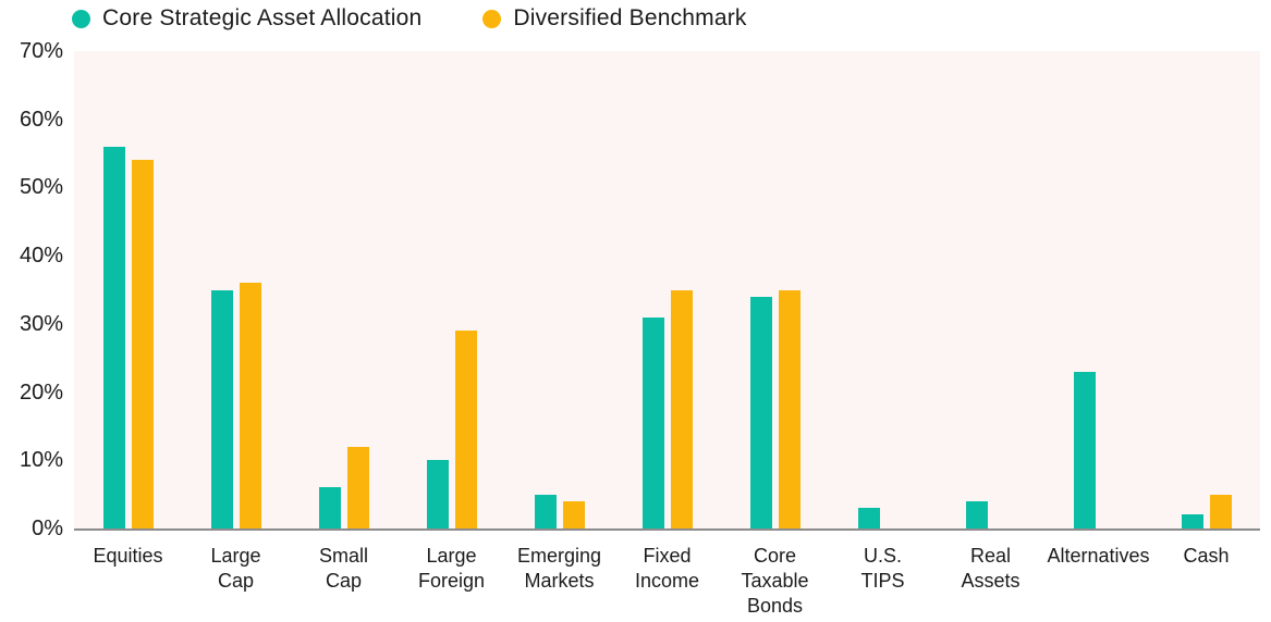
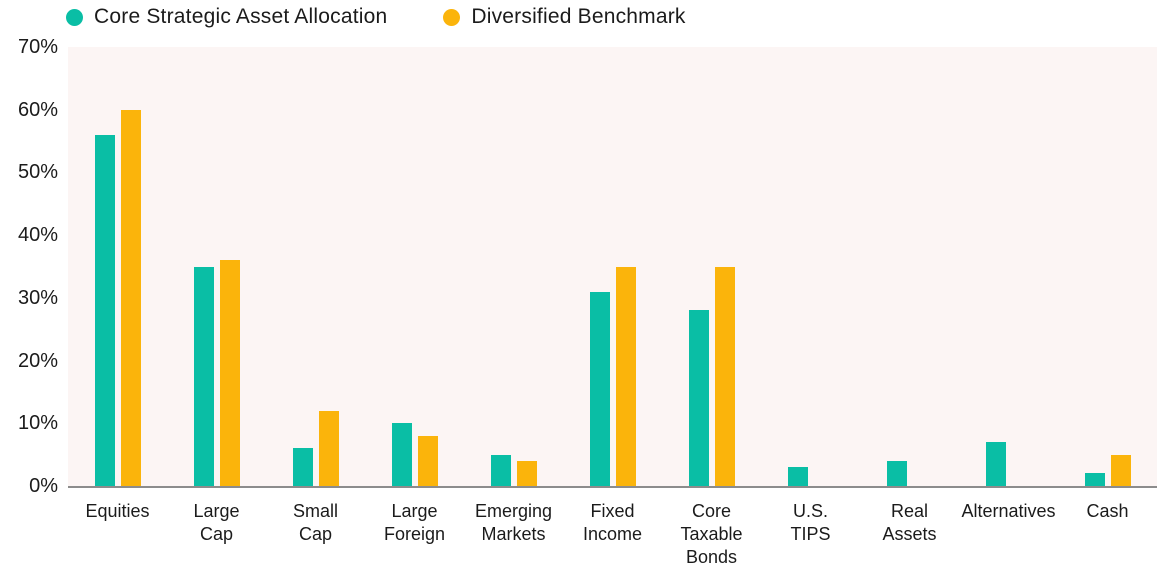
Diversified Benchmark/Equities: 54% -> 60%
Diversified Benchmark/Large Foreign: 29% -> 8%
Core Strategic Asset Allocation/Core Taxable Bonds: 34% -> 28%
Core Strategic Asset Allocation/Alternatives: 23% -> 7%
